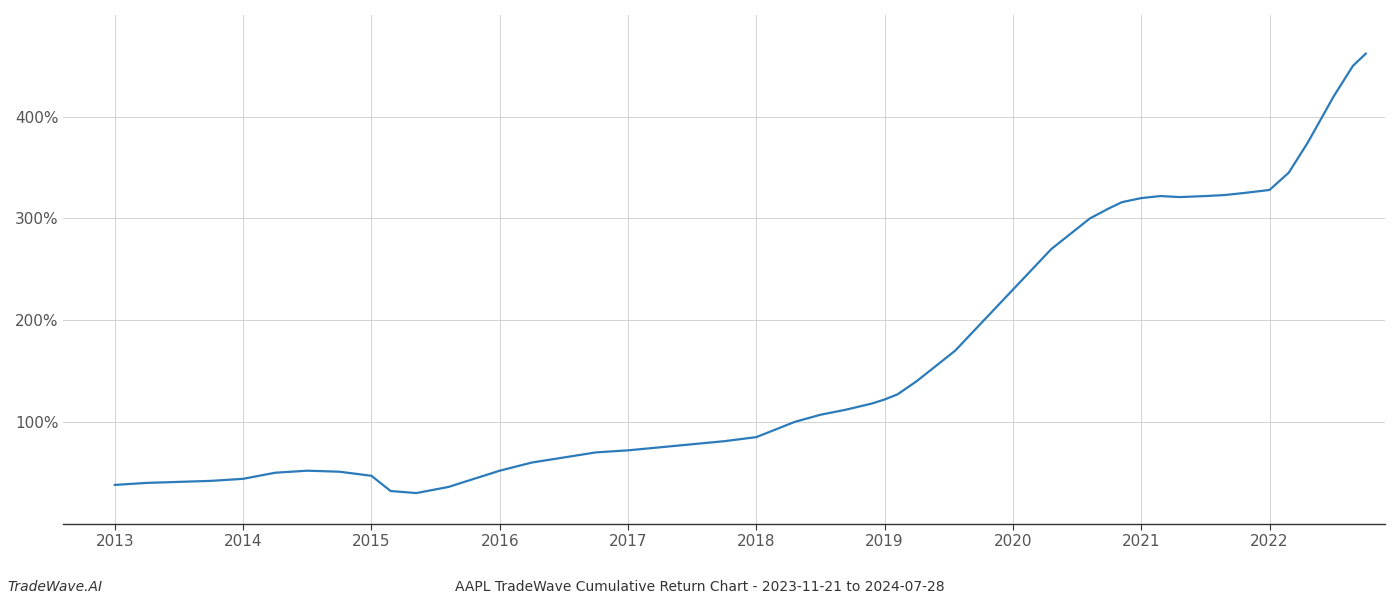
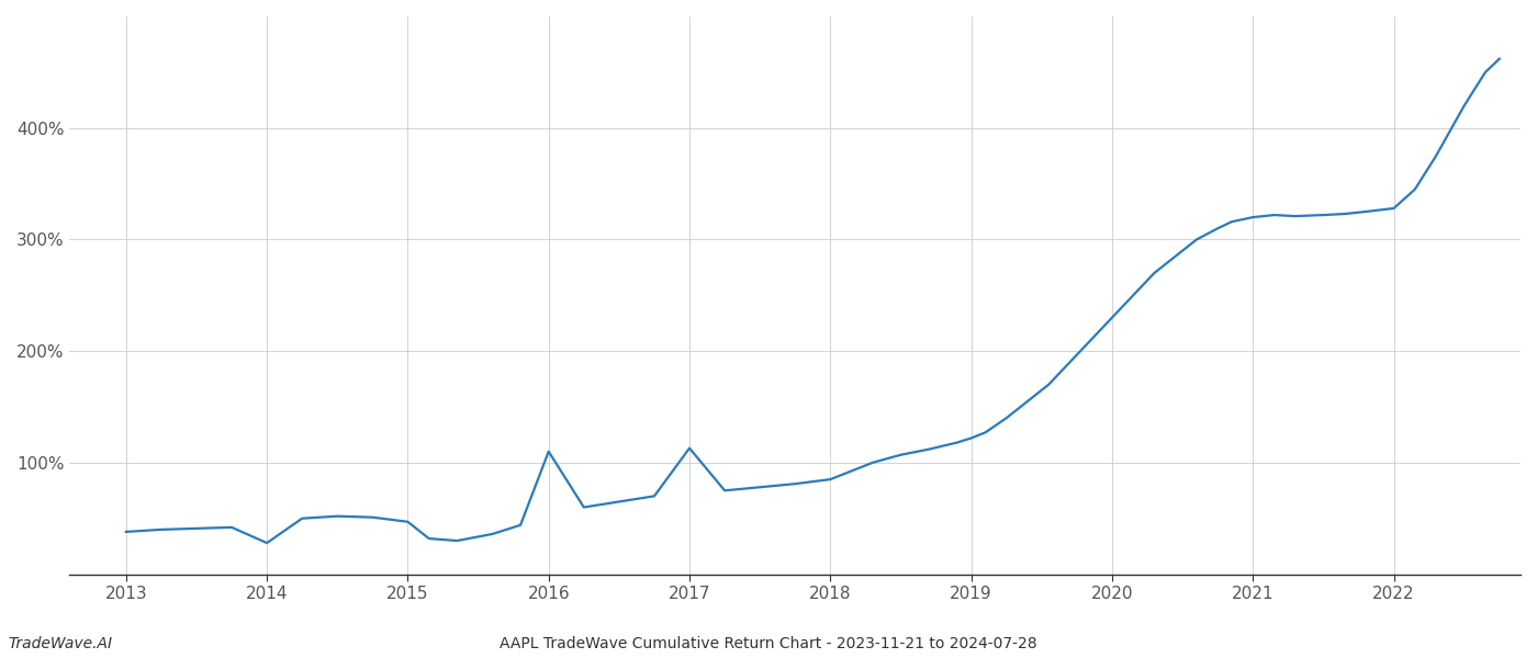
2014: 44% -> 28%
2016: 52% -> 110%
2017: 72% -> 113%
